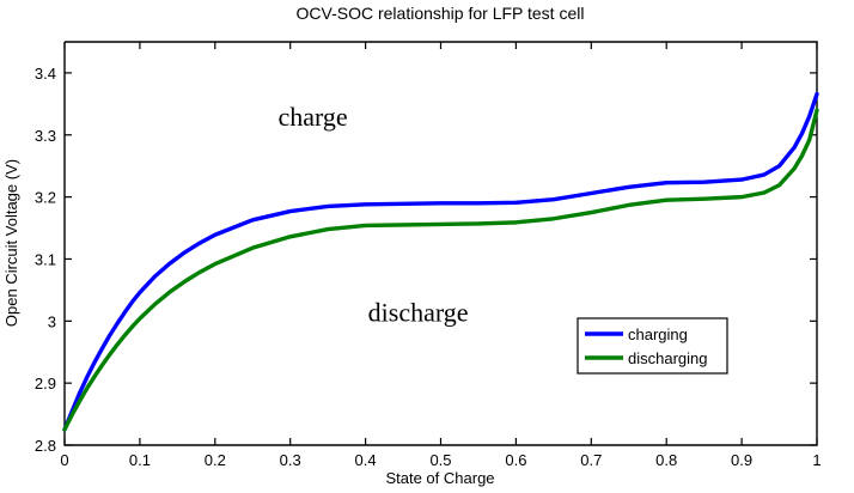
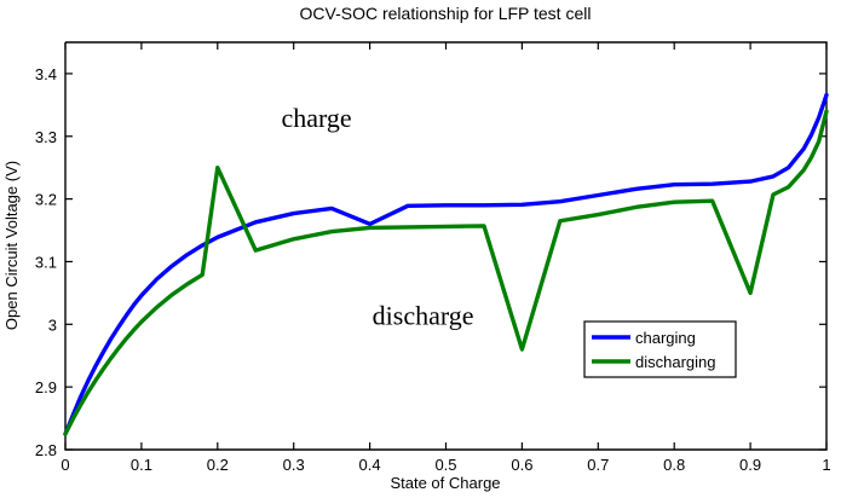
discharging/0.2: 3.09 -> 3.25
charging/0.4: 3.19 -> 3.16
discharging/0.6: 3.16 -> 2.96
discharging/0.9: 3.20 -> 3.05
